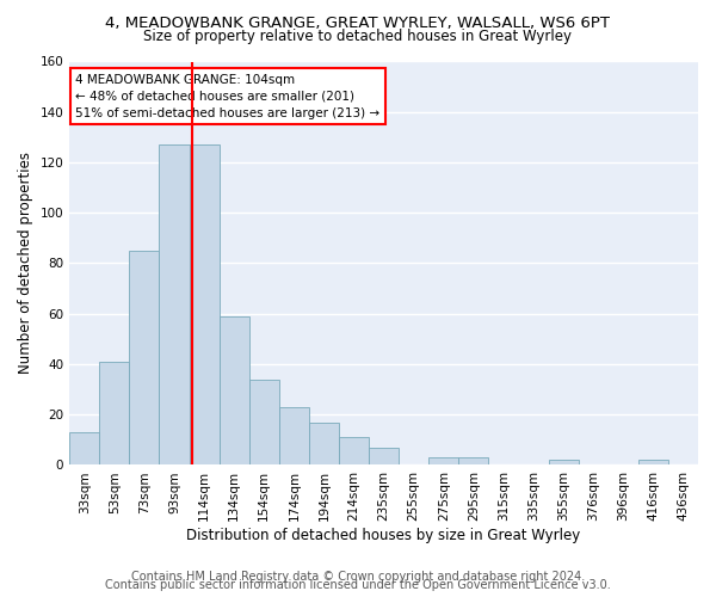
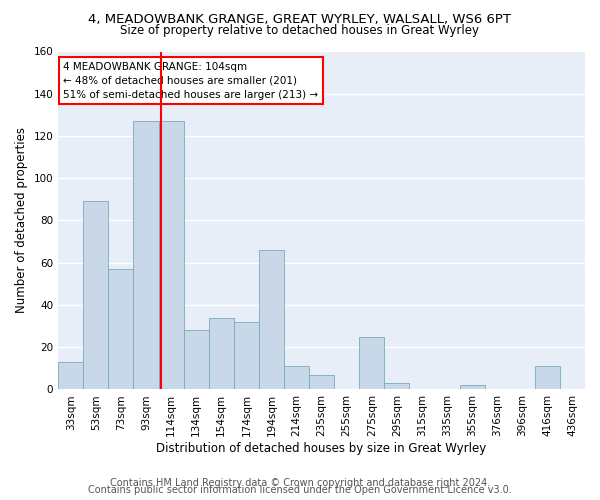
53sqm: 41 -> 89
73sqm: 85 -> 57
134sqm: 59 -> 28
174sqm: 23 -> 32
194sqm: 17 -> 66
275sqm: 3 -> 25
416sqm: 2 -> 11
